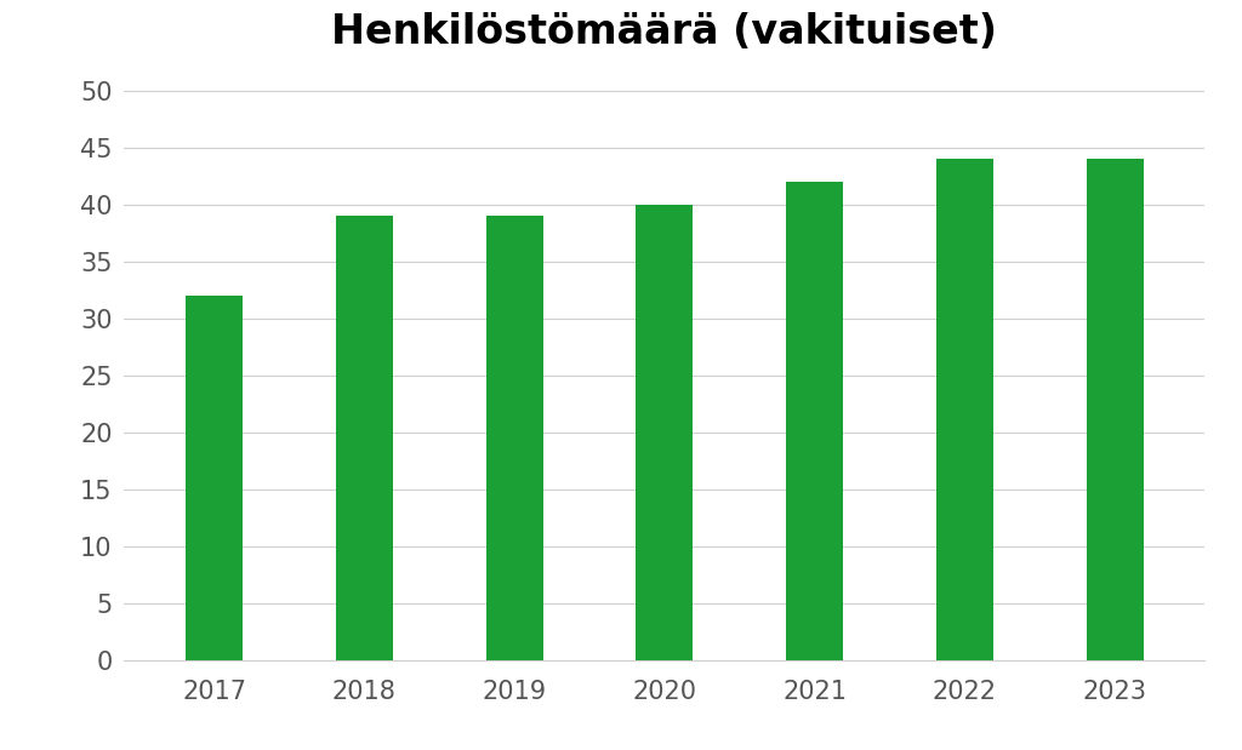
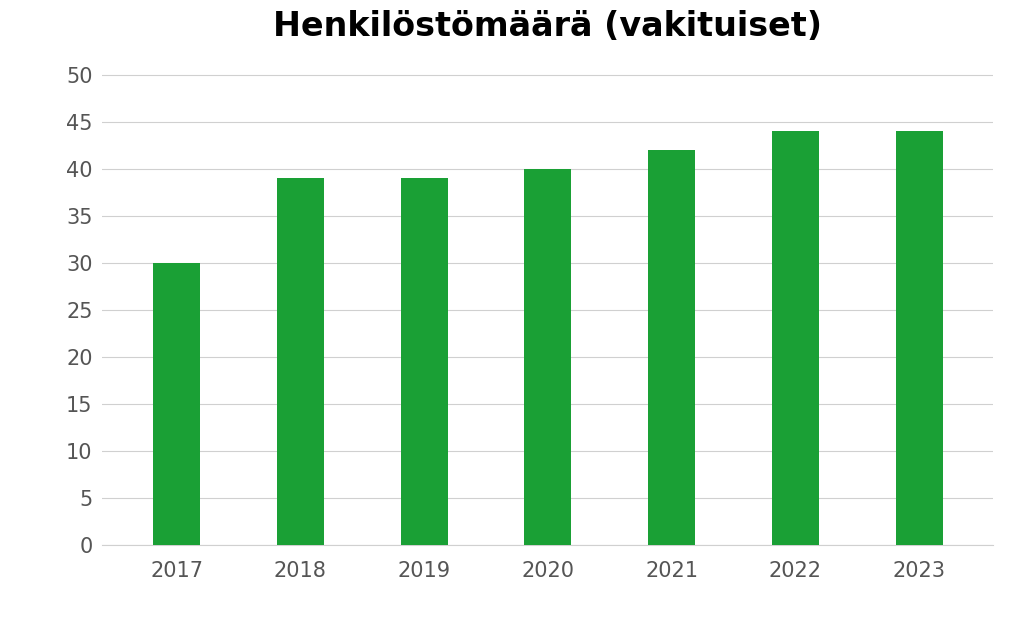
2017: 32 -> 30
